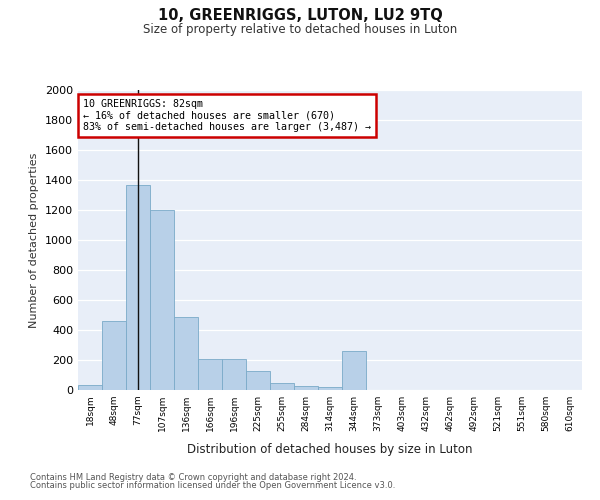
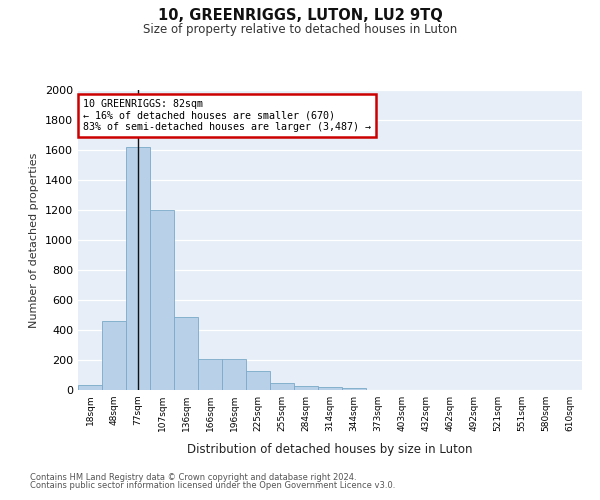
77sqm: 1370 -> 1620
344sqm: 260 -> 20
